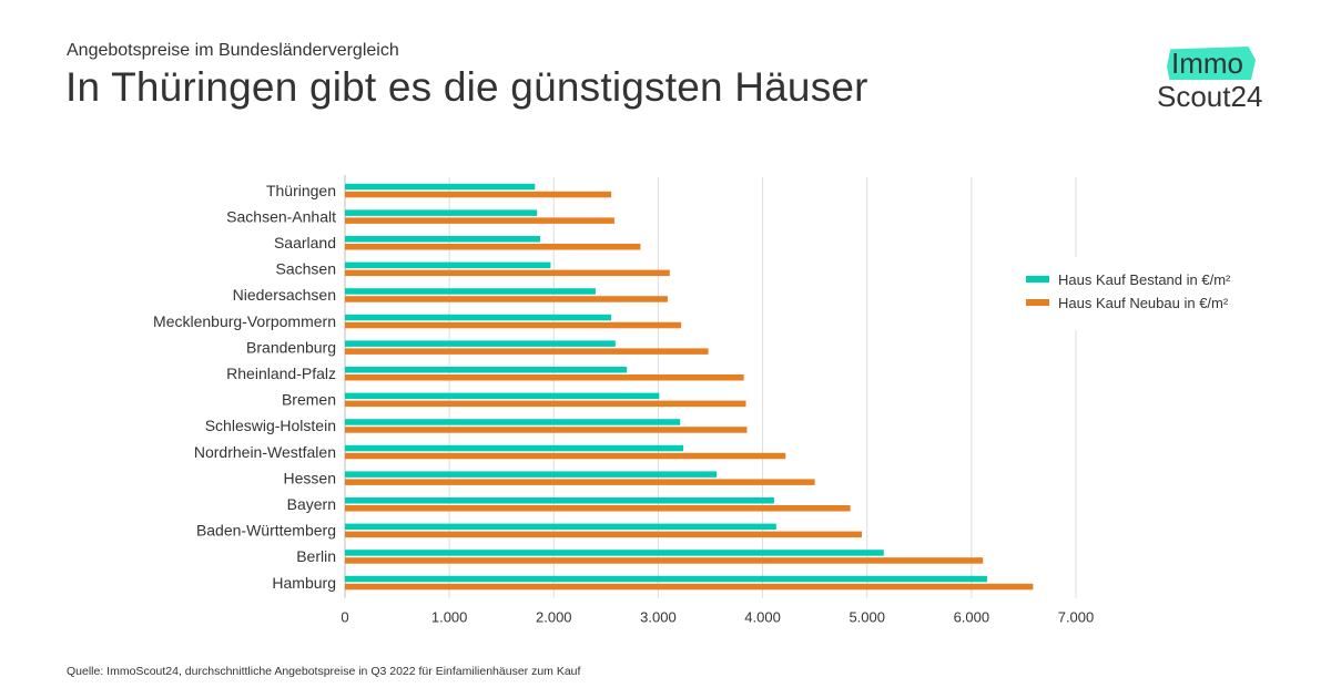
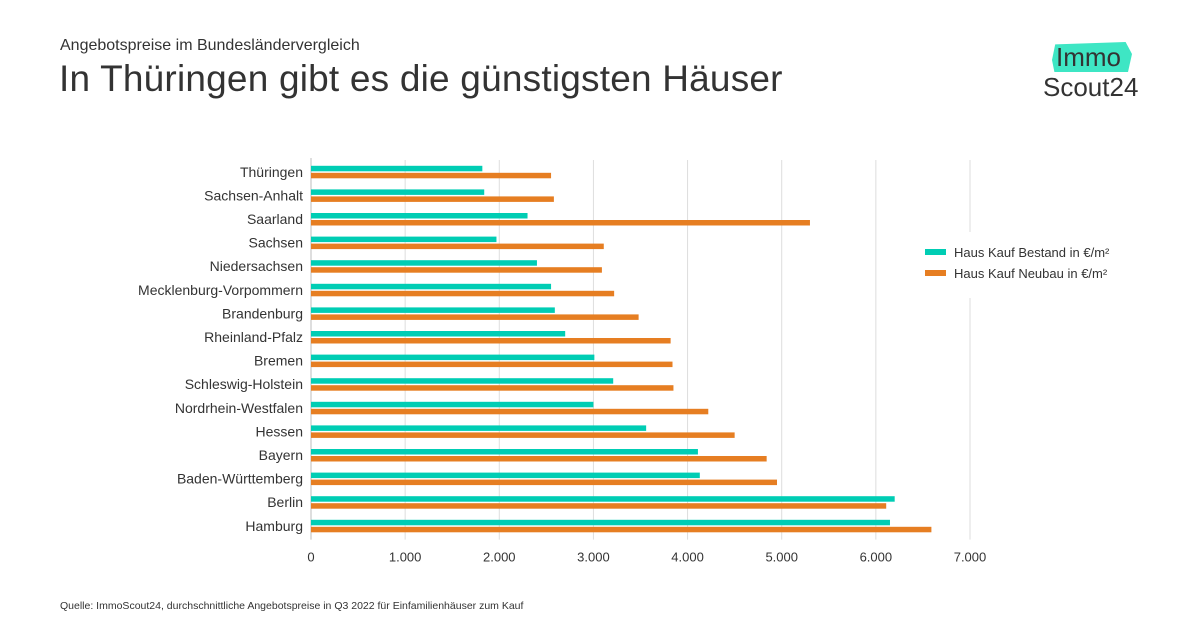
Haus Kauf Bestand in €/m²/Saarland: 1900 -> 2300
Haus Kauf Neubau in €/m²/Saarland: 2800 -> 5300
Haus Kauf Bestand in €/m²/Nordrhein-Westfalen: 3200 -> 3000
Haus Kauf Bestand in €/m²/Berlin: 5200 -> 6200
